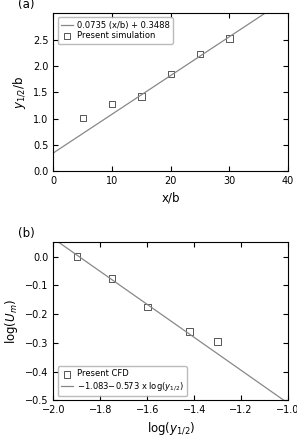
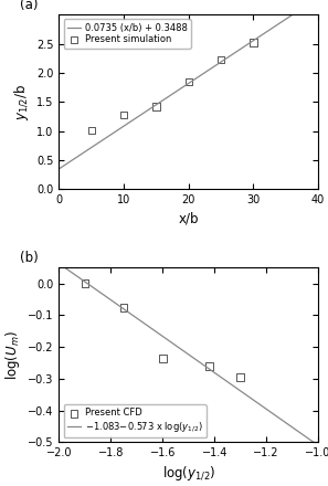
−1.6: -0.175 -> -0.235
